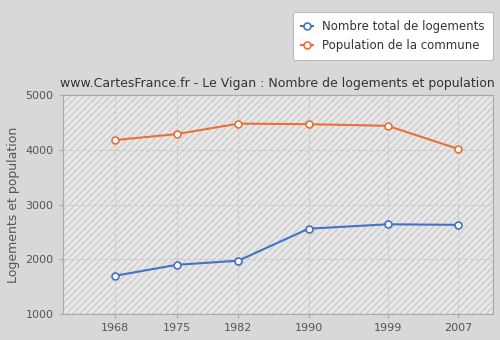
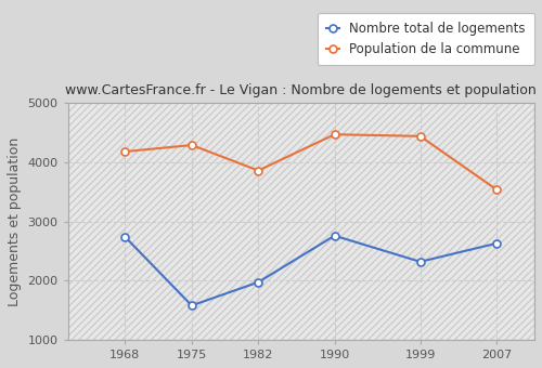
Nombre total de logements/1968: 1700 -> 2740
Nombre total de logements/1975: 1900 -> 1580
Population de la commune/1982: 4480 -> 3860
Nombre total de logements/1990: 2560 -> 2760
Nombre total de logements/1999: 2640 -> 2320
Population de la commune/2007: 4020 -> 3540
